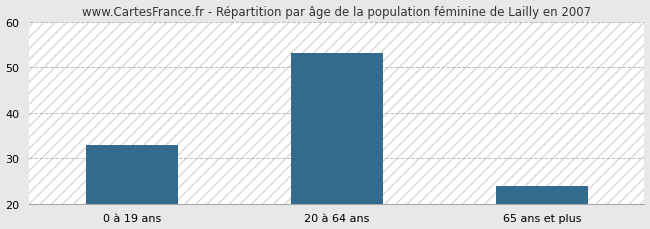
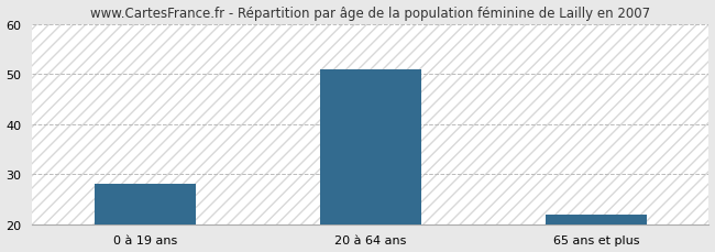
0 à 19 ans: 33 -> 28
20 à 64 ans: 53 -> 51
65 ans et plus: 24 -> 22
